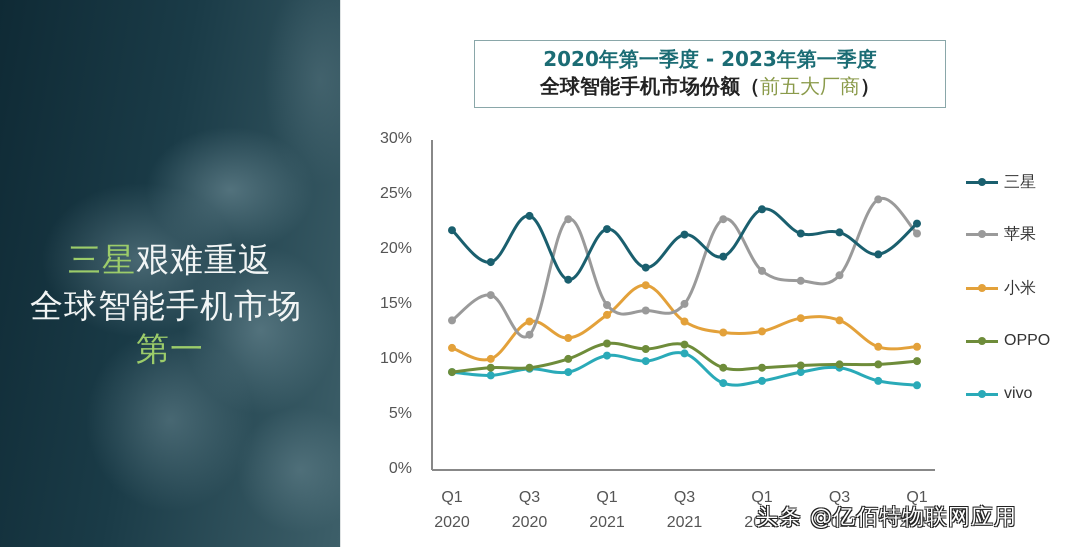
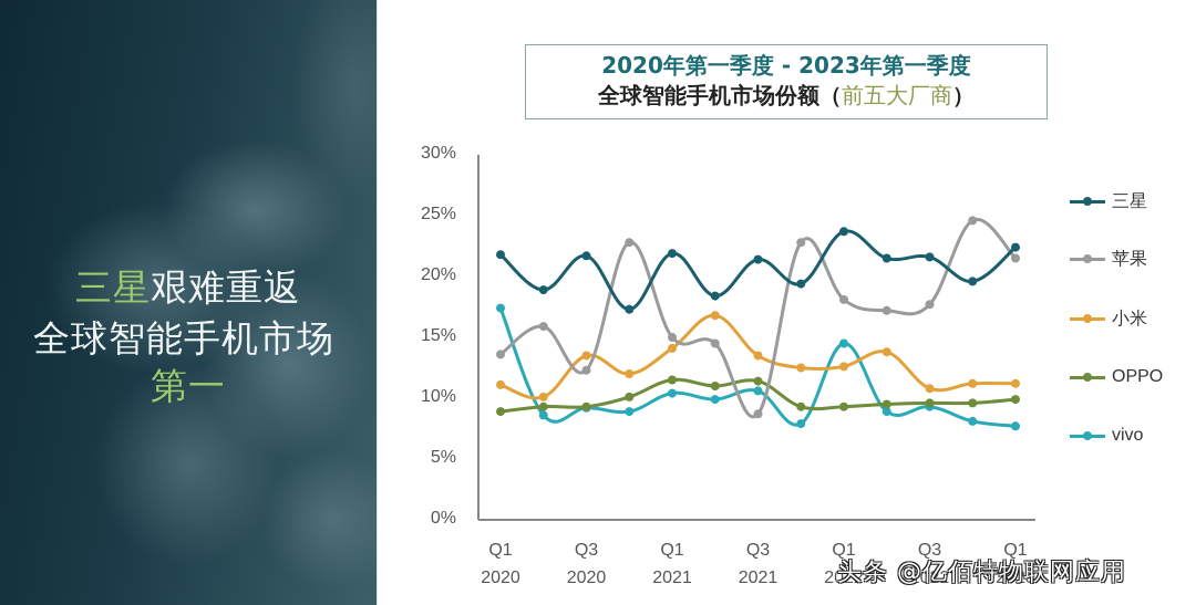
vivo/Q1 2020: 8.9% -> 17.4%
三星/Q3 2020: 23.1% -> 21.7%
苹果/Q3 2021: 15.1% -> 8.7%
vivo/Q1 2022: 8.1% -> 14.5%
小米/Q3 2022: 13.6% -> 10.8%
